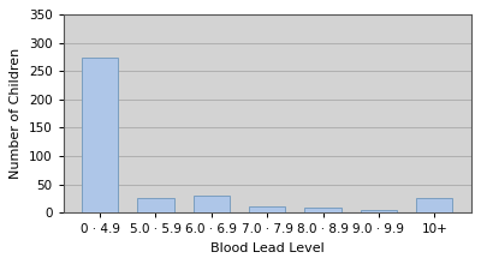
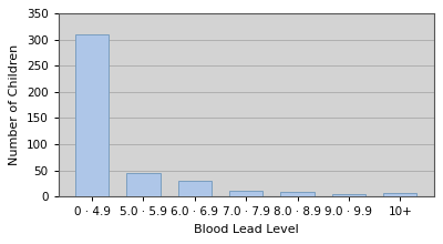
0 · 4.9: 275 -> 310
5.0 · 5.9: 25 -> 45
10+: 25 -> 7
